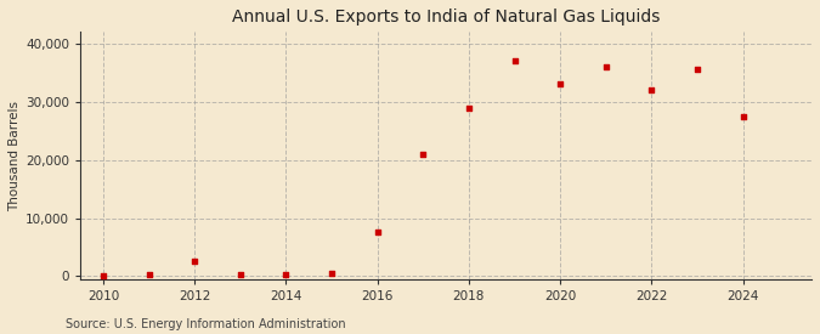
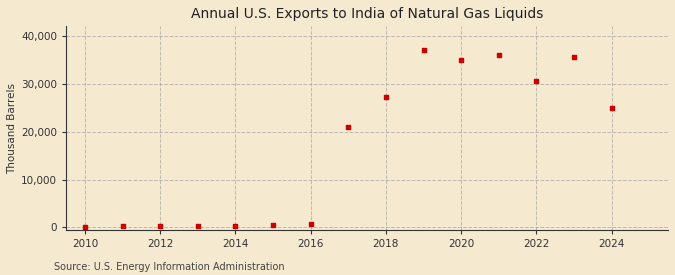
2012: 2,500 -> 200
2016: 7,500 -> 700
2018: 29,000 -> 27,200
2020: 33,000 -> 35,000
2022: 32,000 -> 30,500
2024: 27,500 -> 25,000
